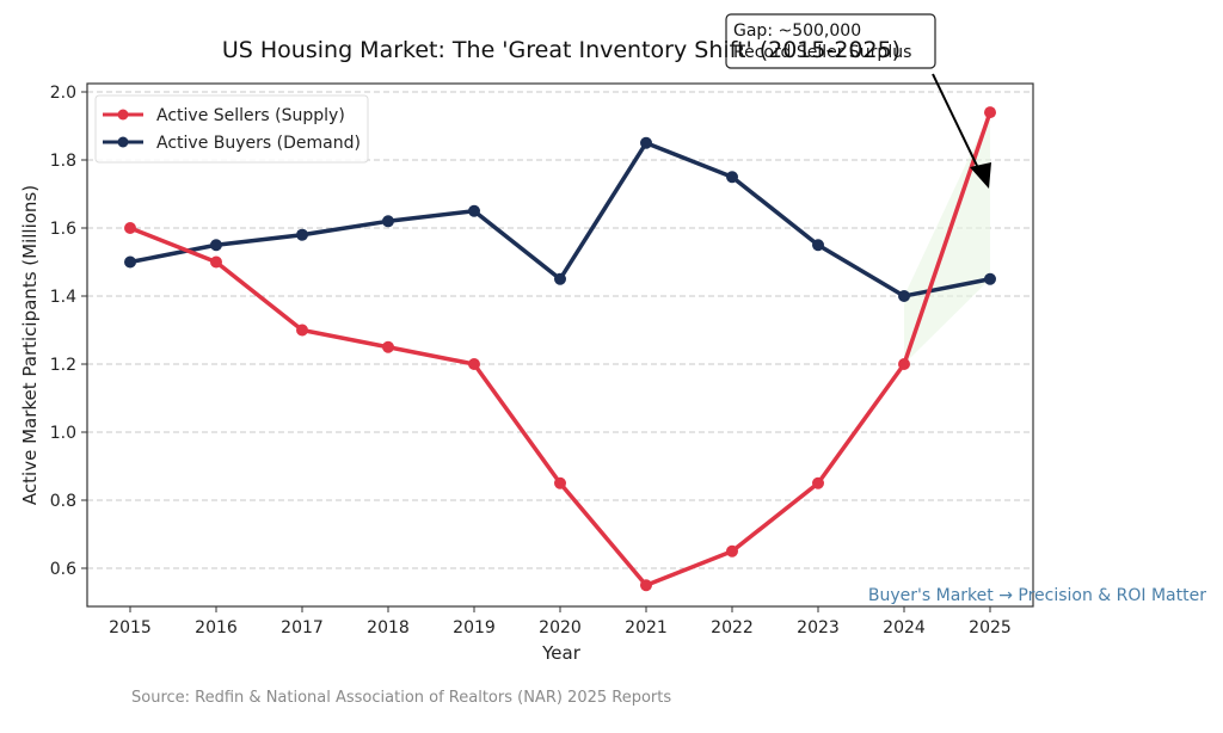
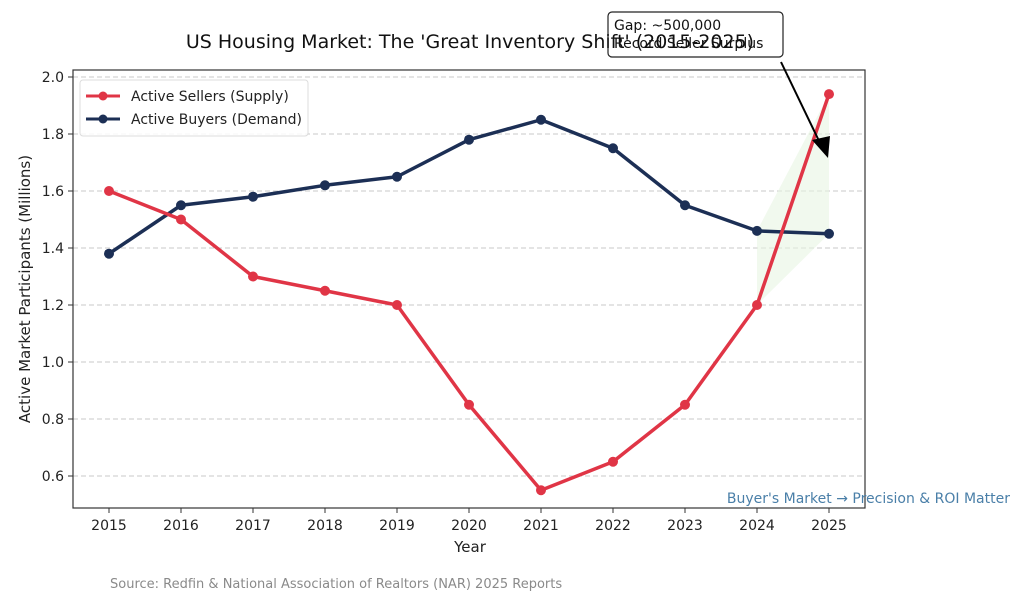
Active Buyers (Demand)/2015: 1.50 -> 1.38
Active Buyers (Demand)/2020: 1.45 -> 1.78
Active Buyers (Demand)/2024: 1.40 -> 1.46
